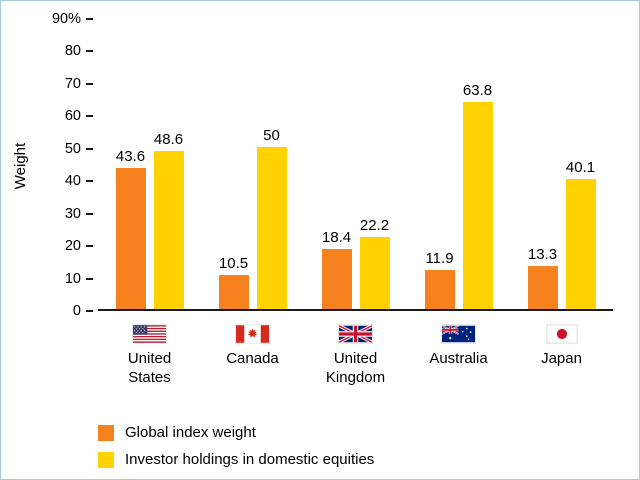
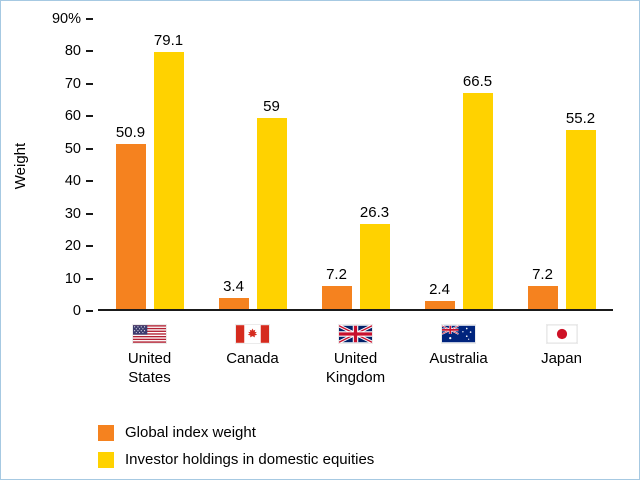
Global index weight/United States: 43.6 -> 50.9
Investor holdings in domestic equities/United States: 48.6 -> 79.1
Global index weight/Canada: 10.5 -> 3.4
Investor holdings in domestic equities/Canada: 50 -> 59
Global index weight/United Kingdom: 18.4 -> 7.2
Investor holdings in domestic equities/United Kingdom: 22.2 -> 26.3
Global index weight/Australia: 11.9 -> 2.4
Investor holdings in domestic equities/Australia: 63.8 -> 66.5
Global index weight/Japan: 13.3 -> 7.2
Investor holdings in domestic equities/Japan: 40.1 -> 55.2
